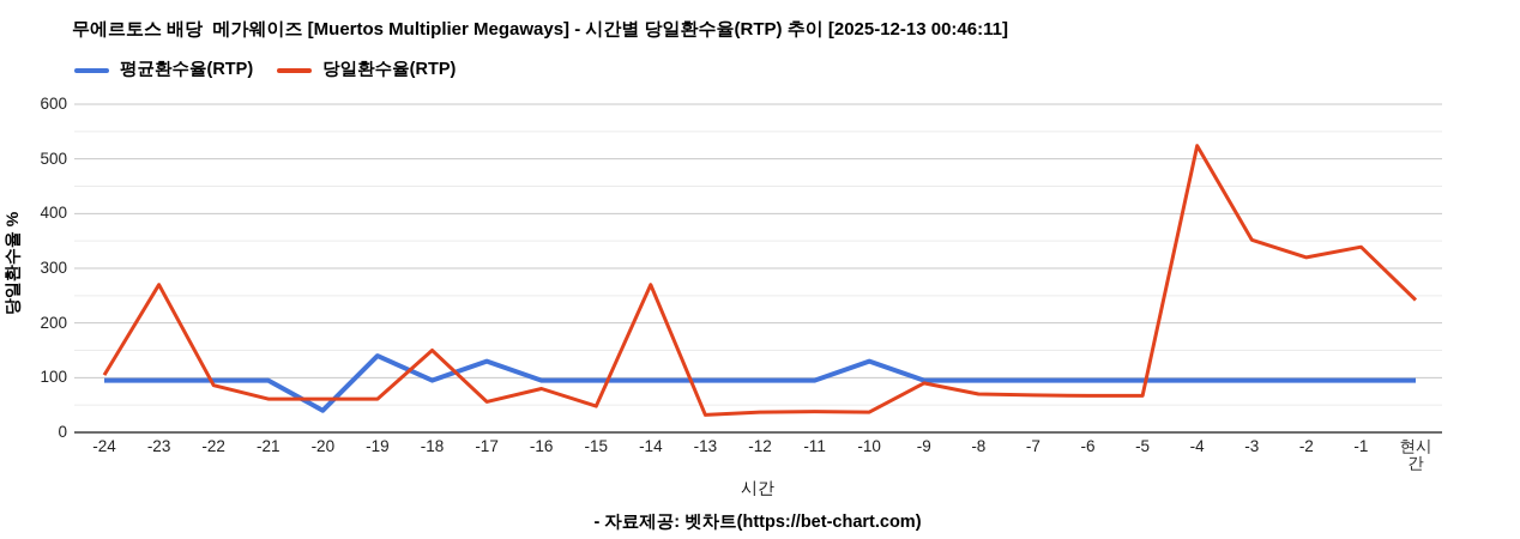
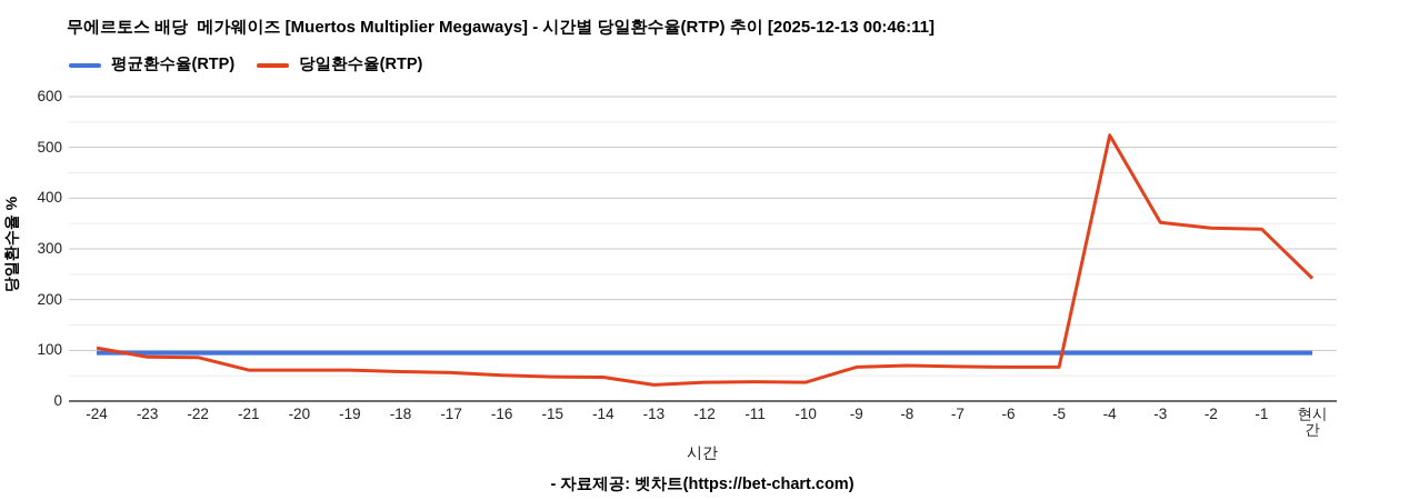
당일환수율(RTP)/-23: 270 -> 90
평균환수율(RTP)/-20: 40 -> 100
평균환수율(RTP)/-19: 140 -> 100
당일환수율(RTP)/-18: 150 -> 60
평균환수율(RTP)/-17: 130 -> 100
당일환수율(RTP)/-16: 80 -> 50
당일환수율(RTP)/-14: 270 -> 50
평균환수율(RTP)/-10: 130 -> 100
당일환수율(RTP)/-9: 90 -> 70
당일환수율(RTP)/-2: 320 -> 340
